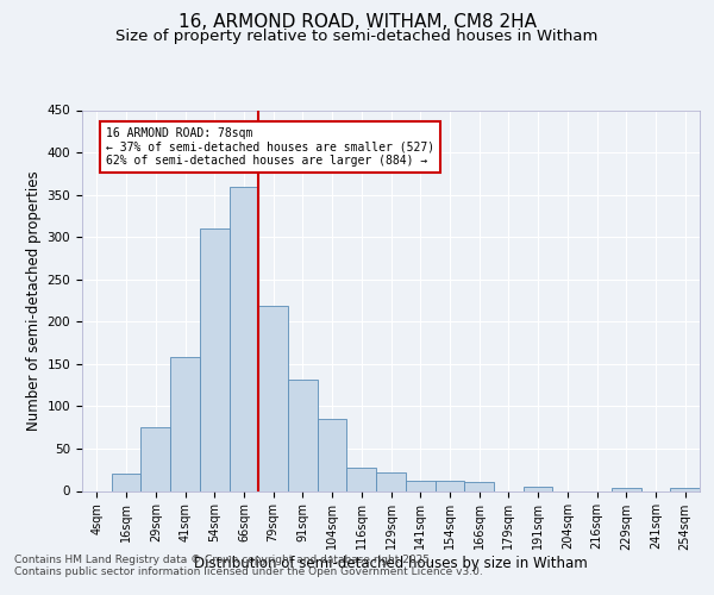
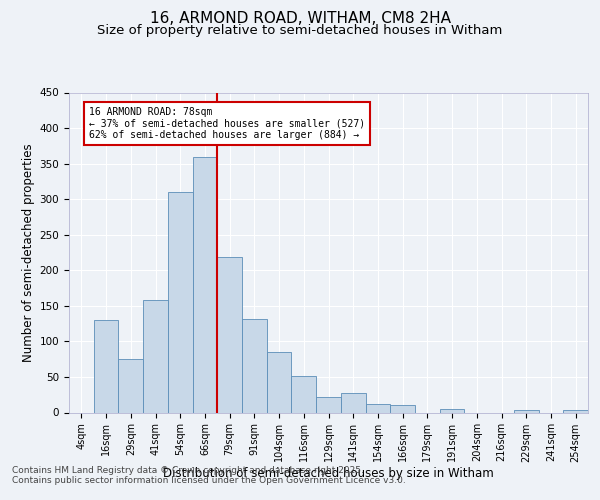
16sqm: 20 -> 130
116sqm: 27 -> 52
141sqm: 12 -> 28
